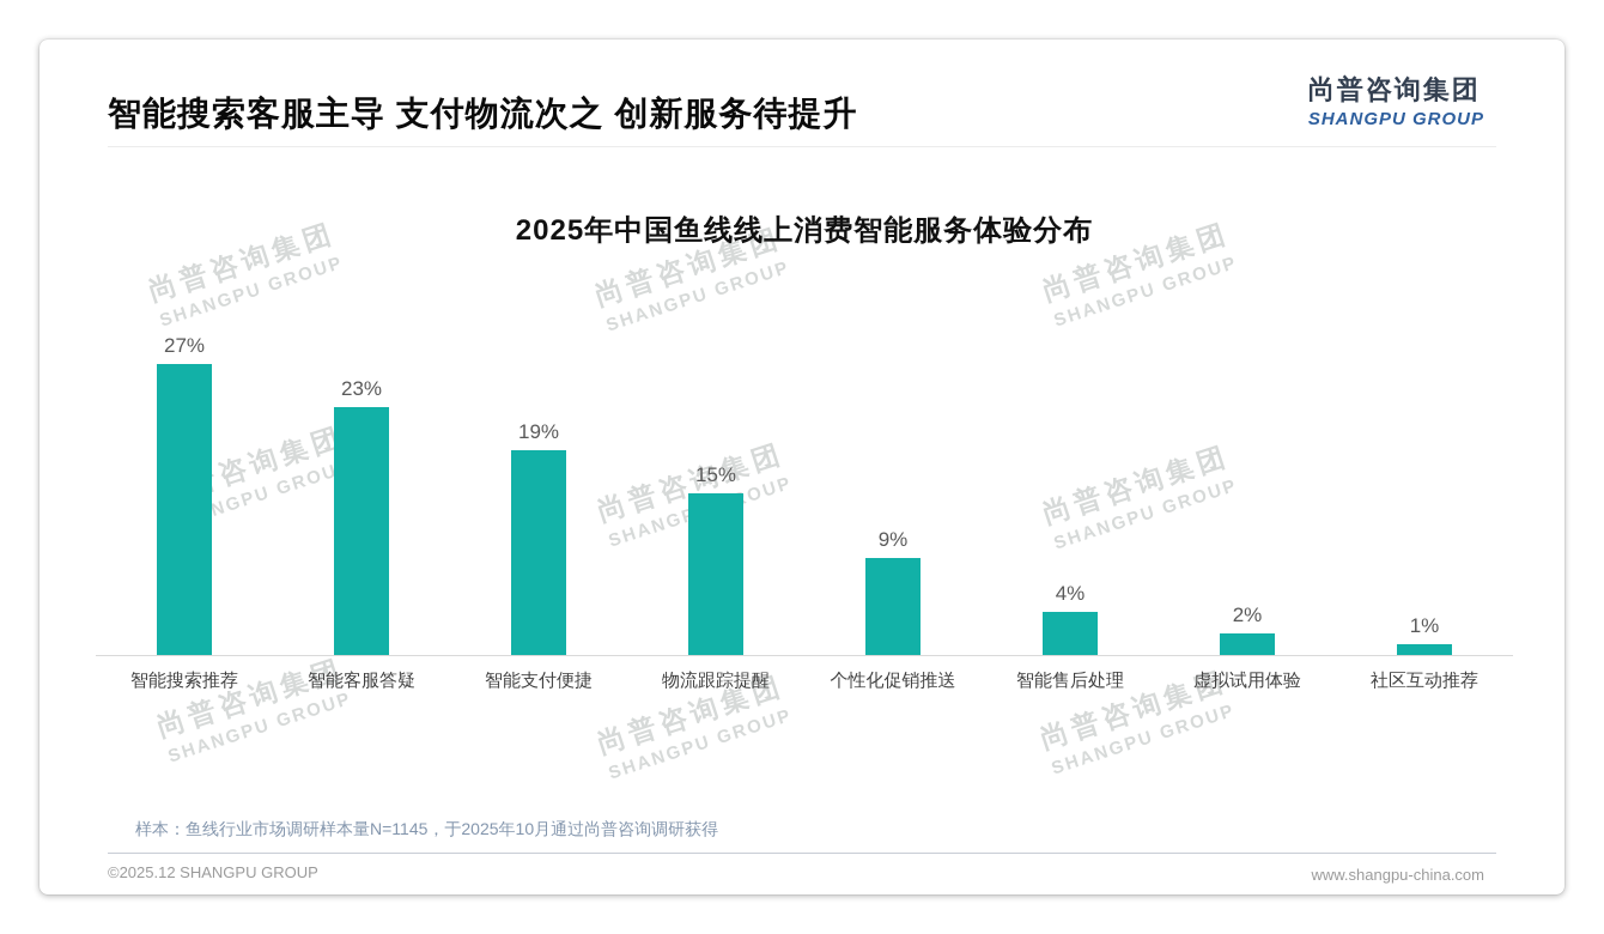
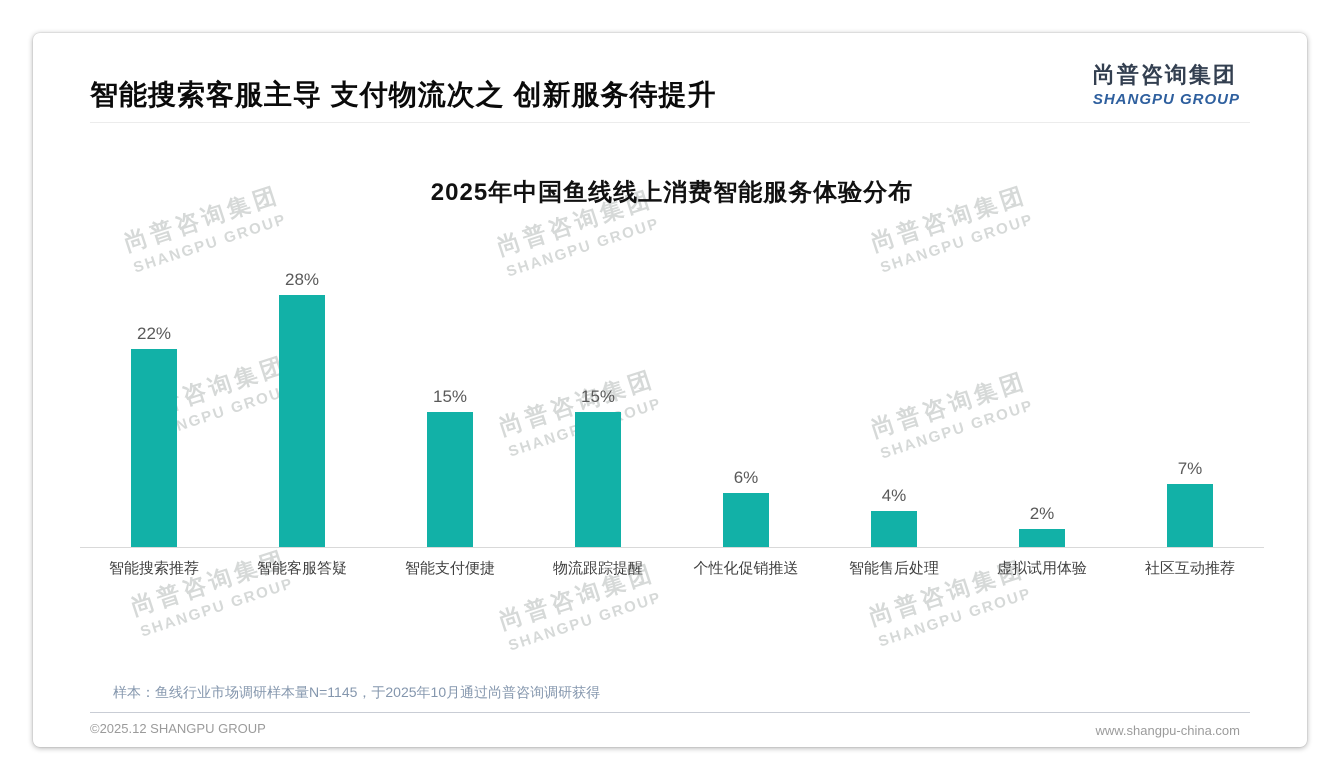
智能搜索推荐: 27% -> 22%
智能客服答疑: 23% -> 28%
智能支付便捷: 19% -> 15%
个性化促销推送: 9% -> 6%
社区互动推荐: 1% -> 7%
